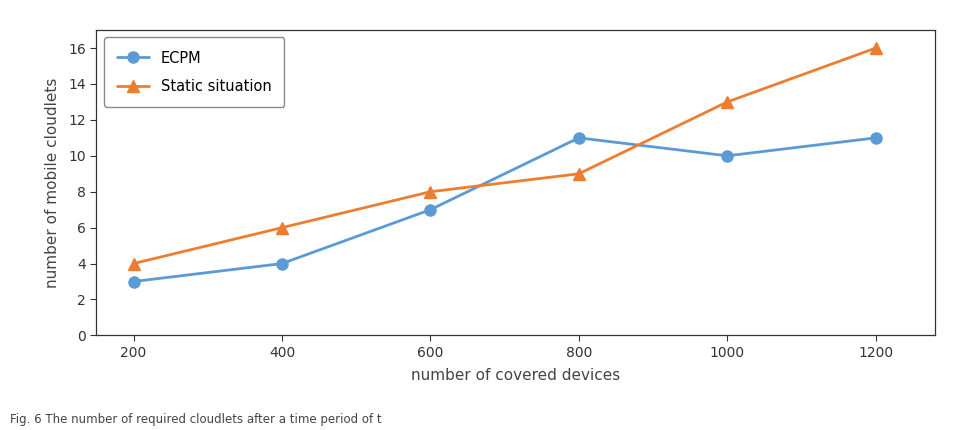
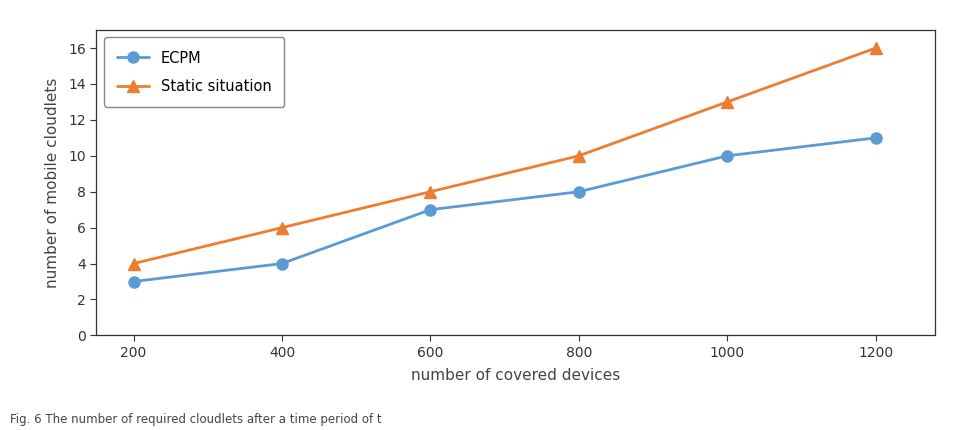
ECPM/800: 11 -> 8
Static situation/800: 9 -> 10
